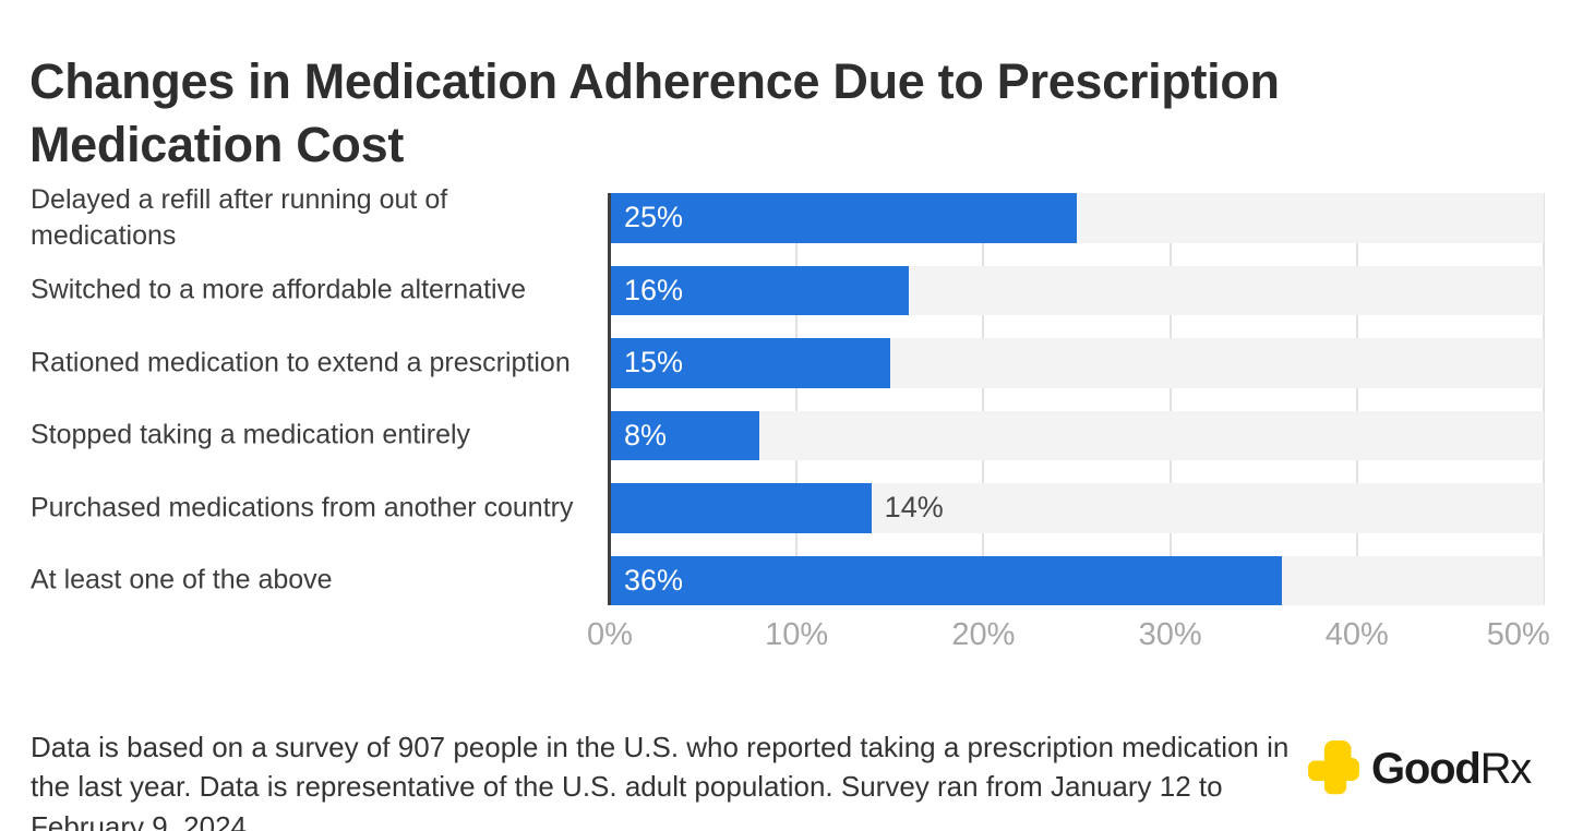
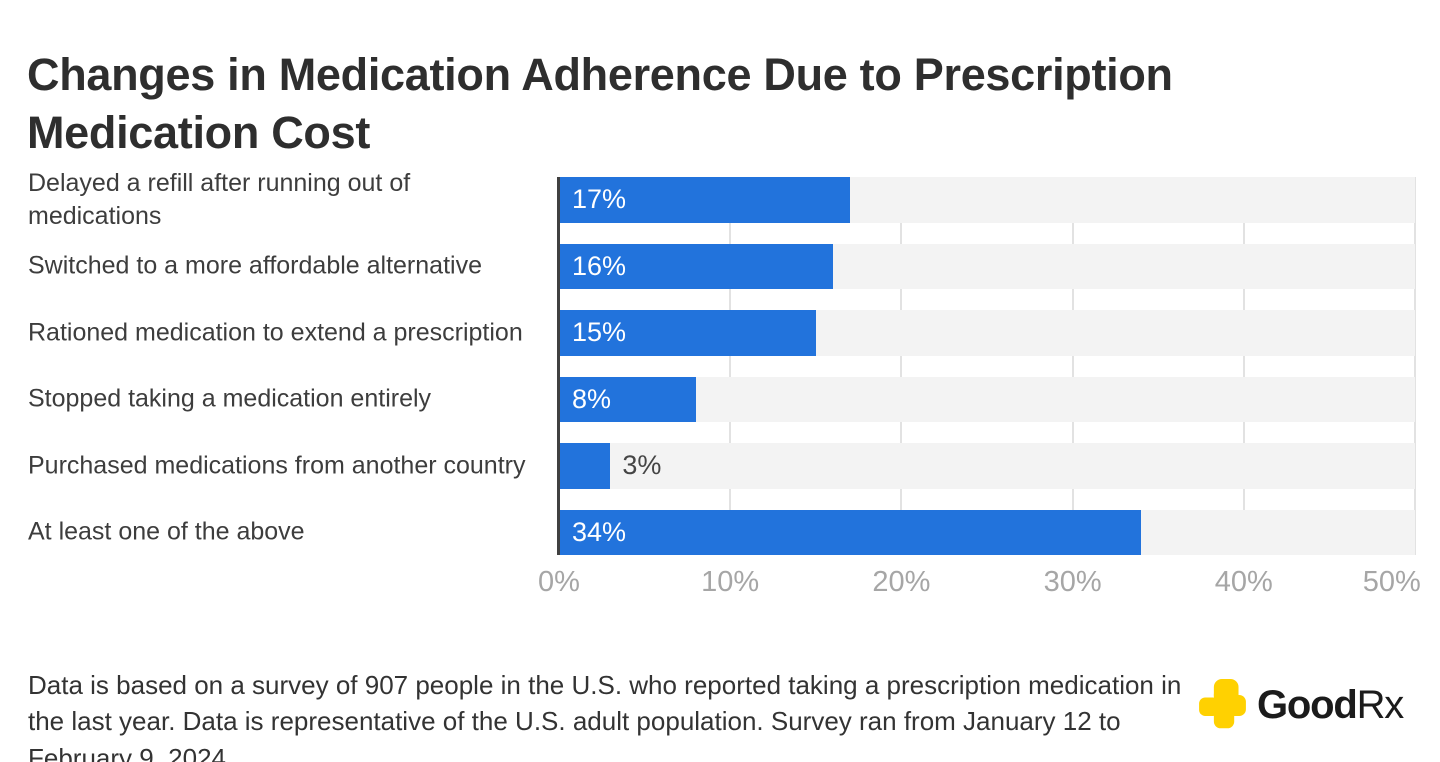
Delayed a refill after running out of medications: 25% -> 17%
Purchased medications from another country: 14% -> 3%
At least one of the above: 36% -> 34%
